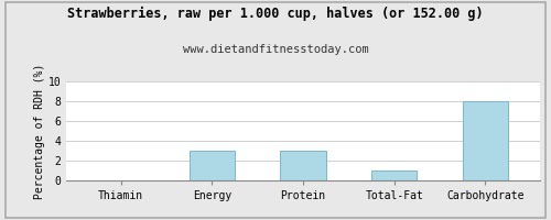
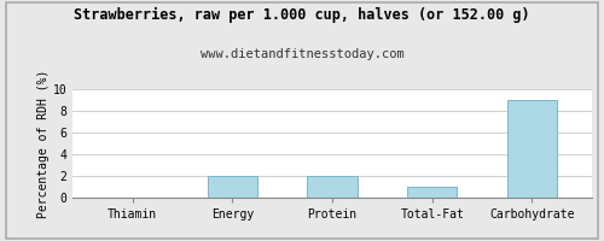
Energy: 3 -> 2
Protein: 3 -> 2
Carbohydrate: 8 -> 9
